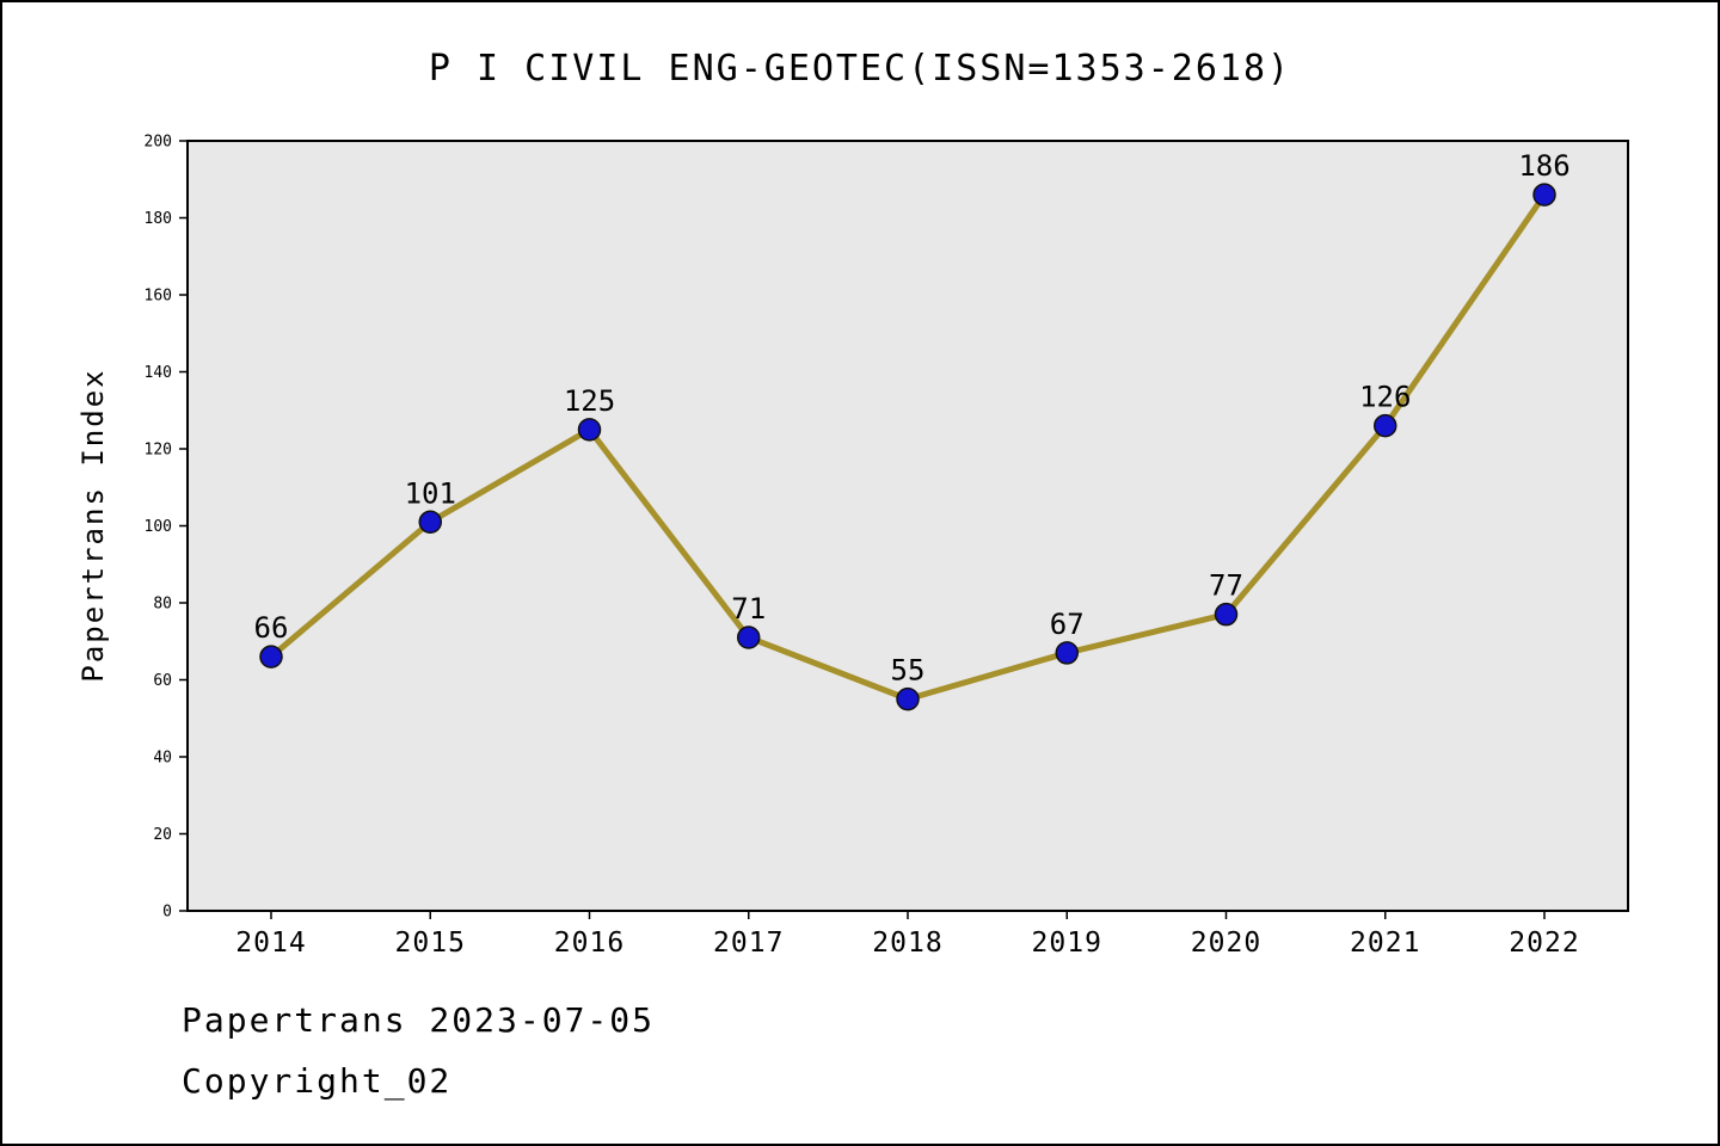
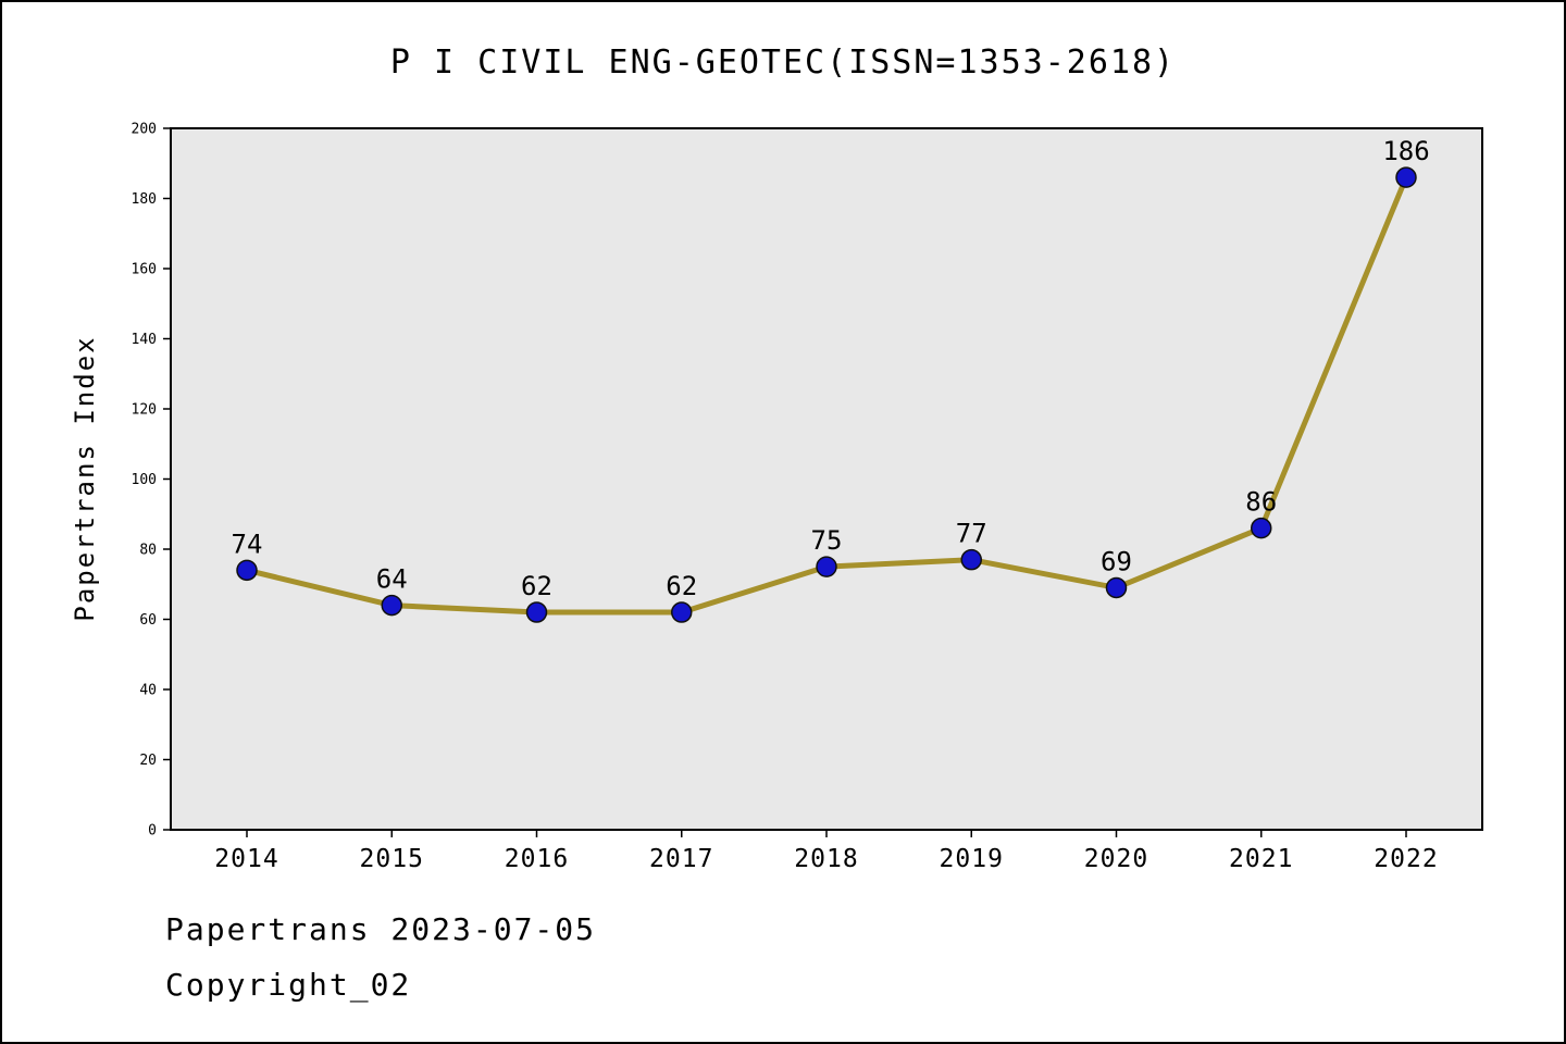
2014: 66 -> 74
2015: 101 -> 64
2016: 125 -> 62
2017: 71 -> 62
2018: 55 -> 75
2019: 67 -> 77
2020: 77 -> 69
2021: 126 -> 86
